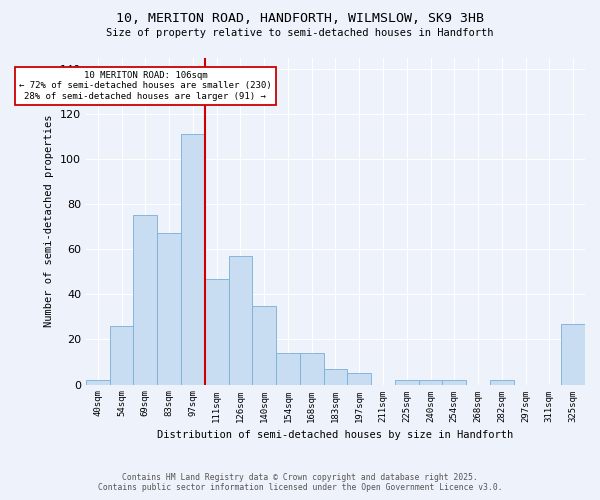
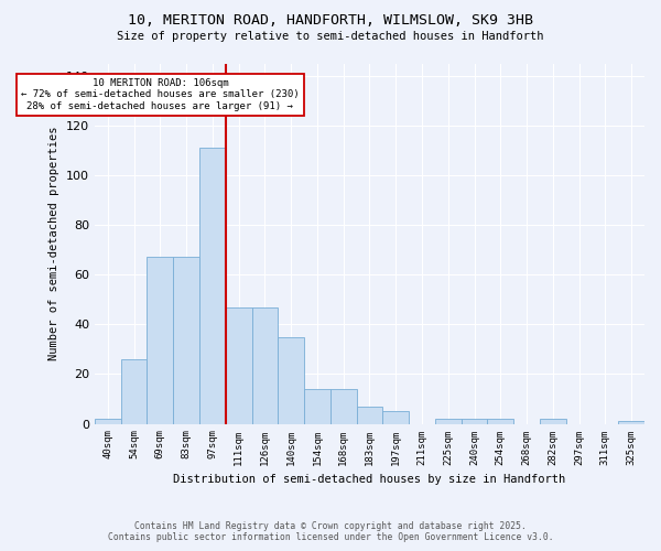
69sqm: 75 -> 67
126sqm: 57 -> 47
325sqm: 27 -> 1
